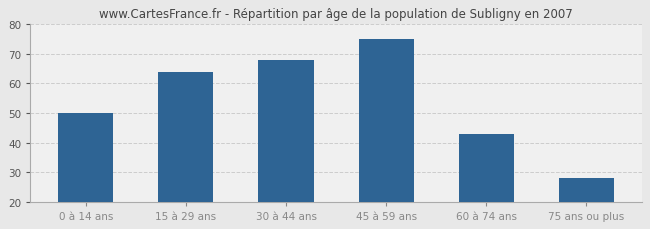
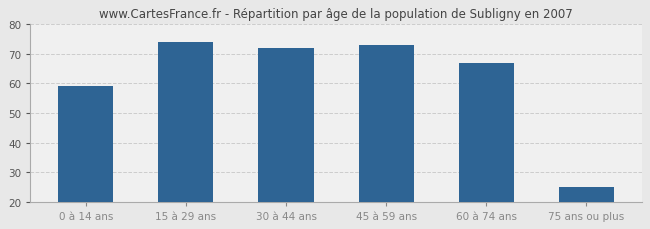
0 à 14 ans: 50 -> 59
15 à 29 ans: 64 -> 74
30 à 44 ans: 68 -> 72
45 à 59 ans: 75 -> 73
60 à 74 ans: 43 -> 67
75 ans ou plus: 28 -> 25
